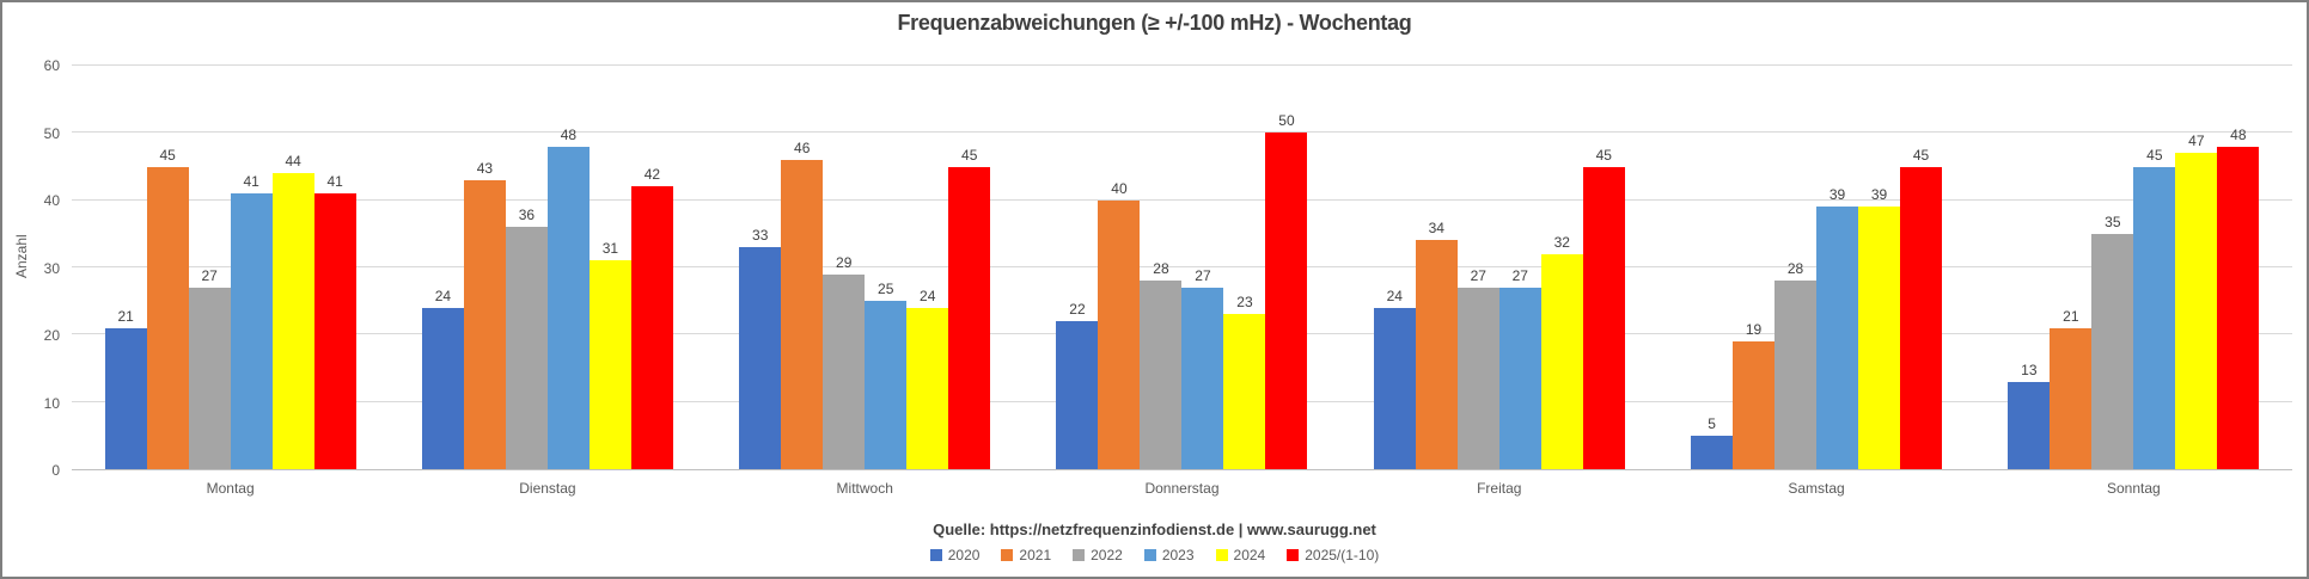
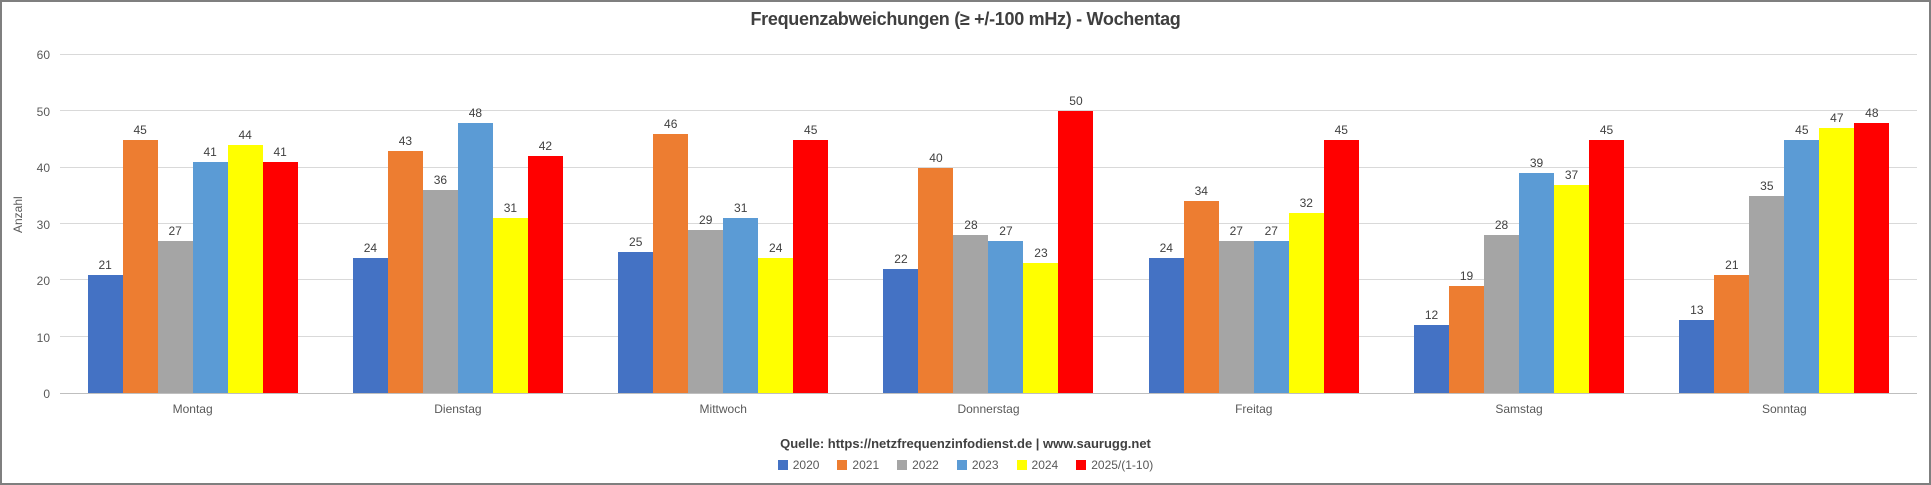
2020/Mittwoch: 33 -> 25
2023/Mittwoch: 25 -> 31
2020/Samstag: 5 -> 12
2024/Samstag: 39 -> 37
